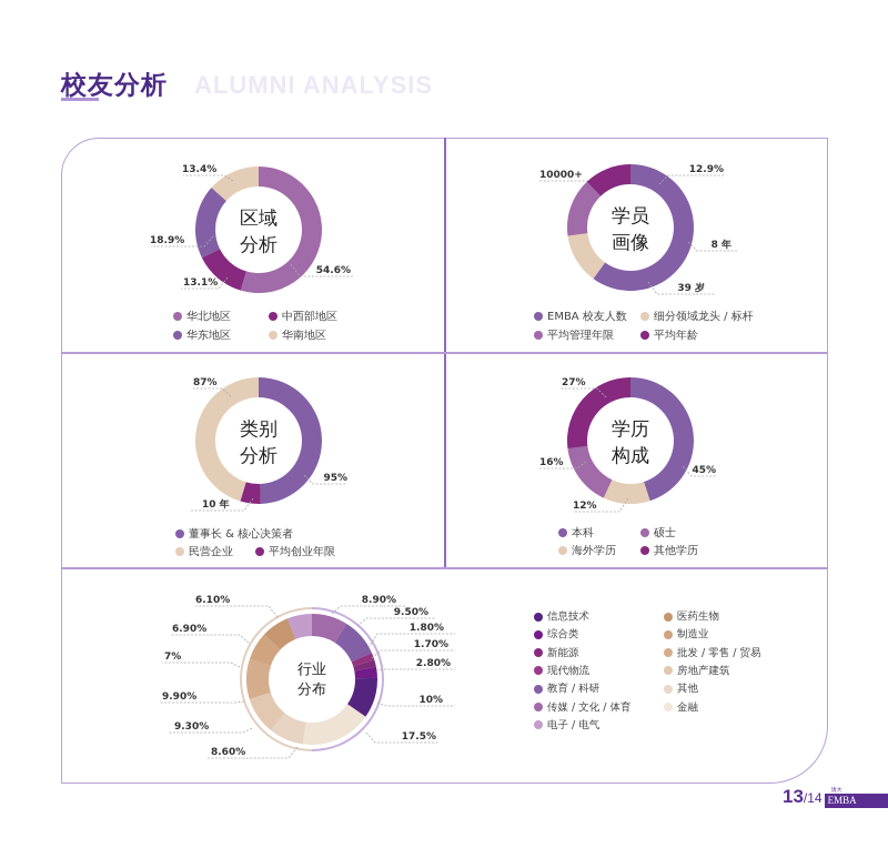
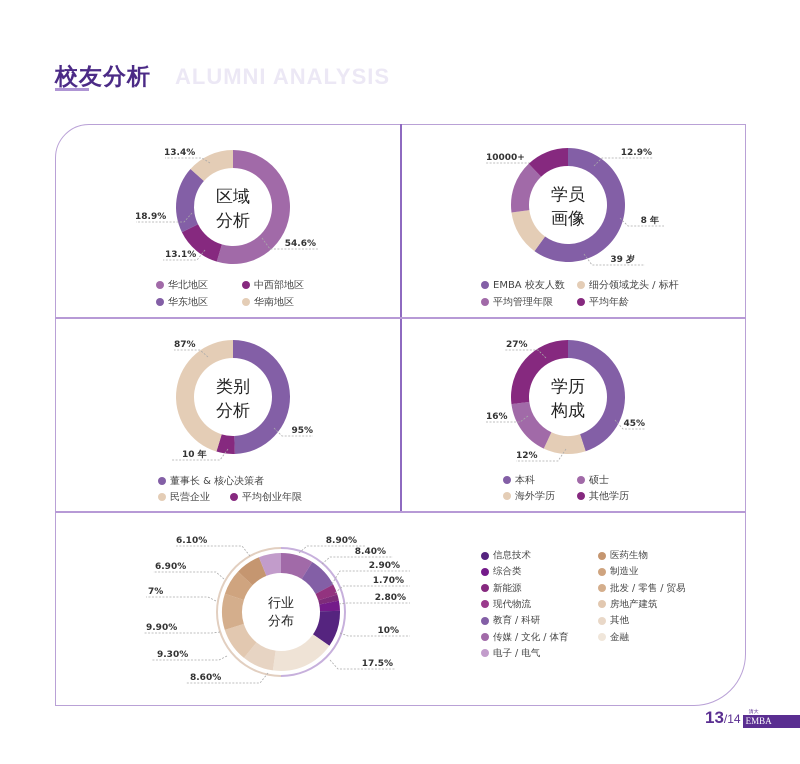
行业分布/教育 / 科研: 9.50% -> 8.40%
行业分布/现代物流: 1.80% -> 2.90%
